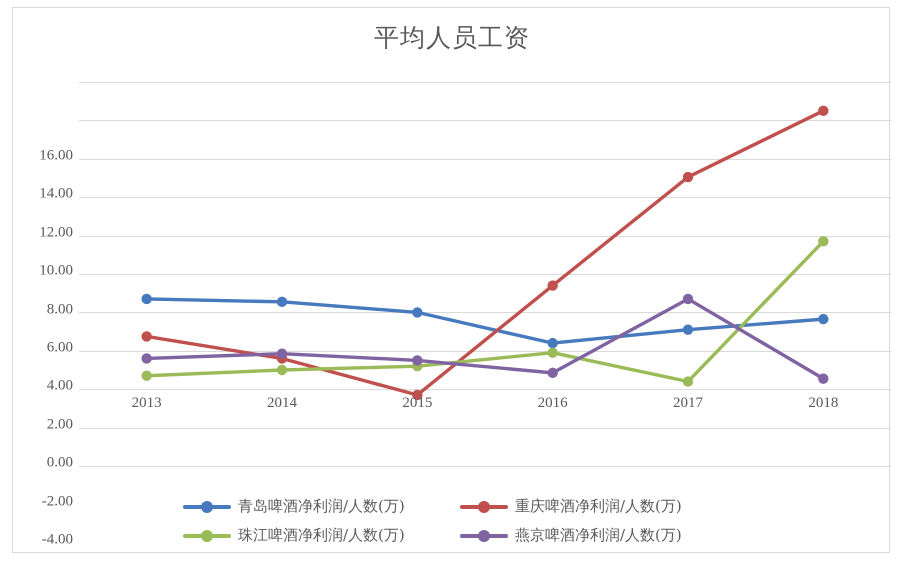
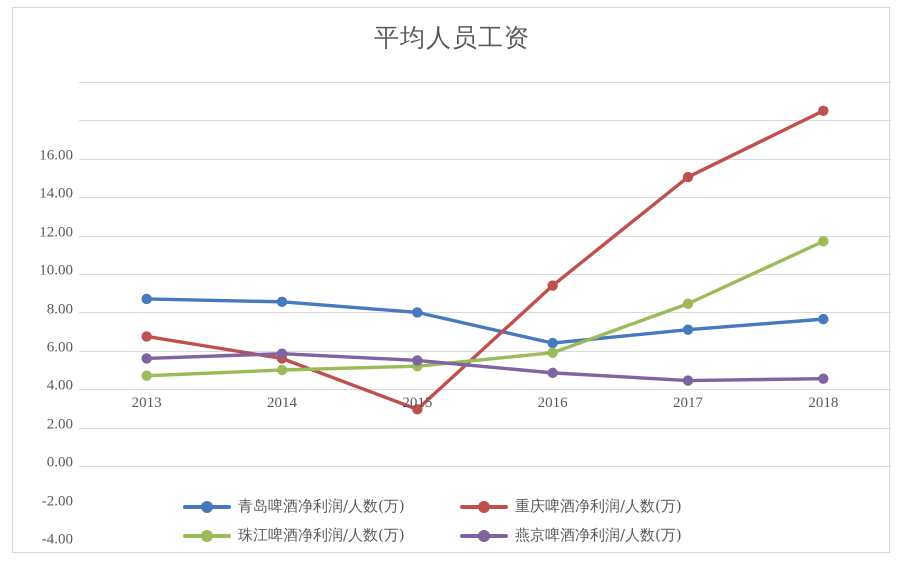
重庆啤酒净利润/人数(万)/2015: -0.3 -> -1.1
珠江啤酒净利润/人数(万)/2017: 0.4 -> 4.5
燕京啤酒净利润/人数(万)/2017: 4.7 -> 0.5
